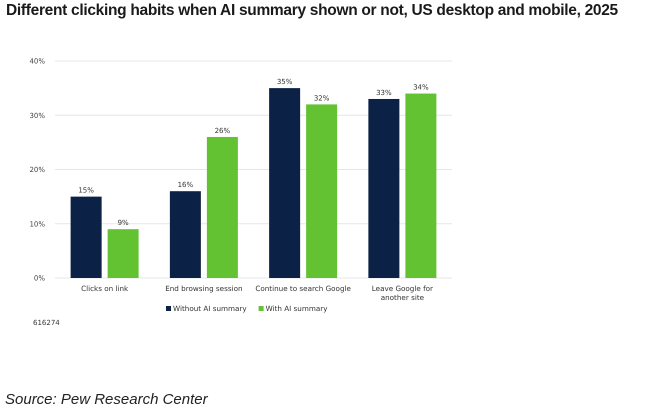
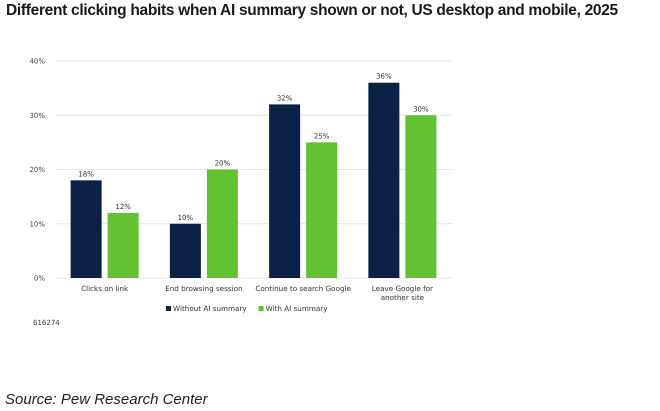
Without AI summary/Clicks on link: 15% -> 18%
With AI summary/Clicks on link: 9% -> 12%
Without AI summary/End browsing session: 16% -> 10%
With AI summary/End browsing session: 26% -> 20%
Without AI summary/Continue to search Google: 35% -> 32%
With AI summary/Continue to search Google: 32% -> 25%
Without AI summary/Leave Google for another site: 33% -> 36%
With AI summary/Leave Google for another site: 34% -> 30%
